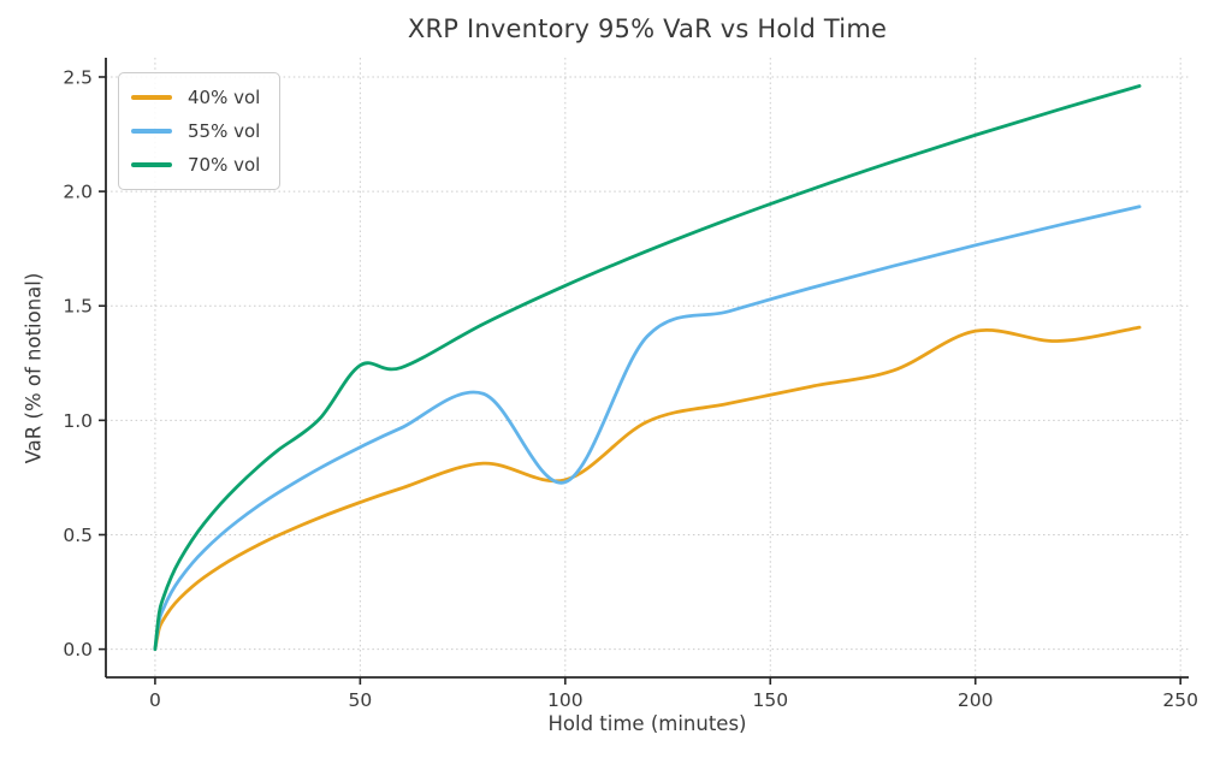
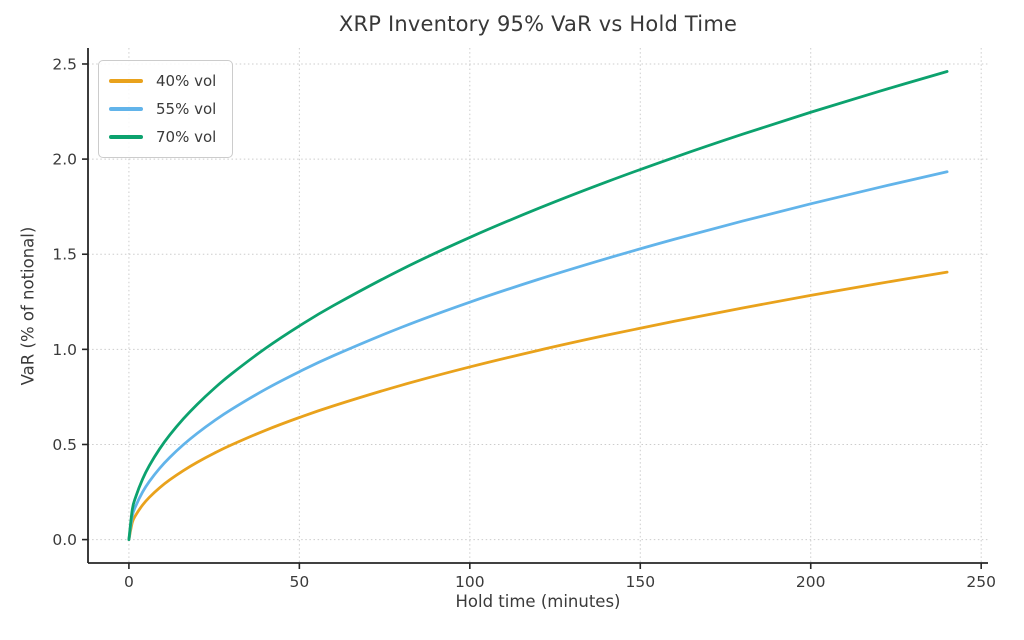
70% vol/50: 1.24 -> 1.12
40% vol/100: 0.74 -> 0.91
55% vol/100: 0.73 -> 1.25
40% vol/200: 1.39 -> 1.28
